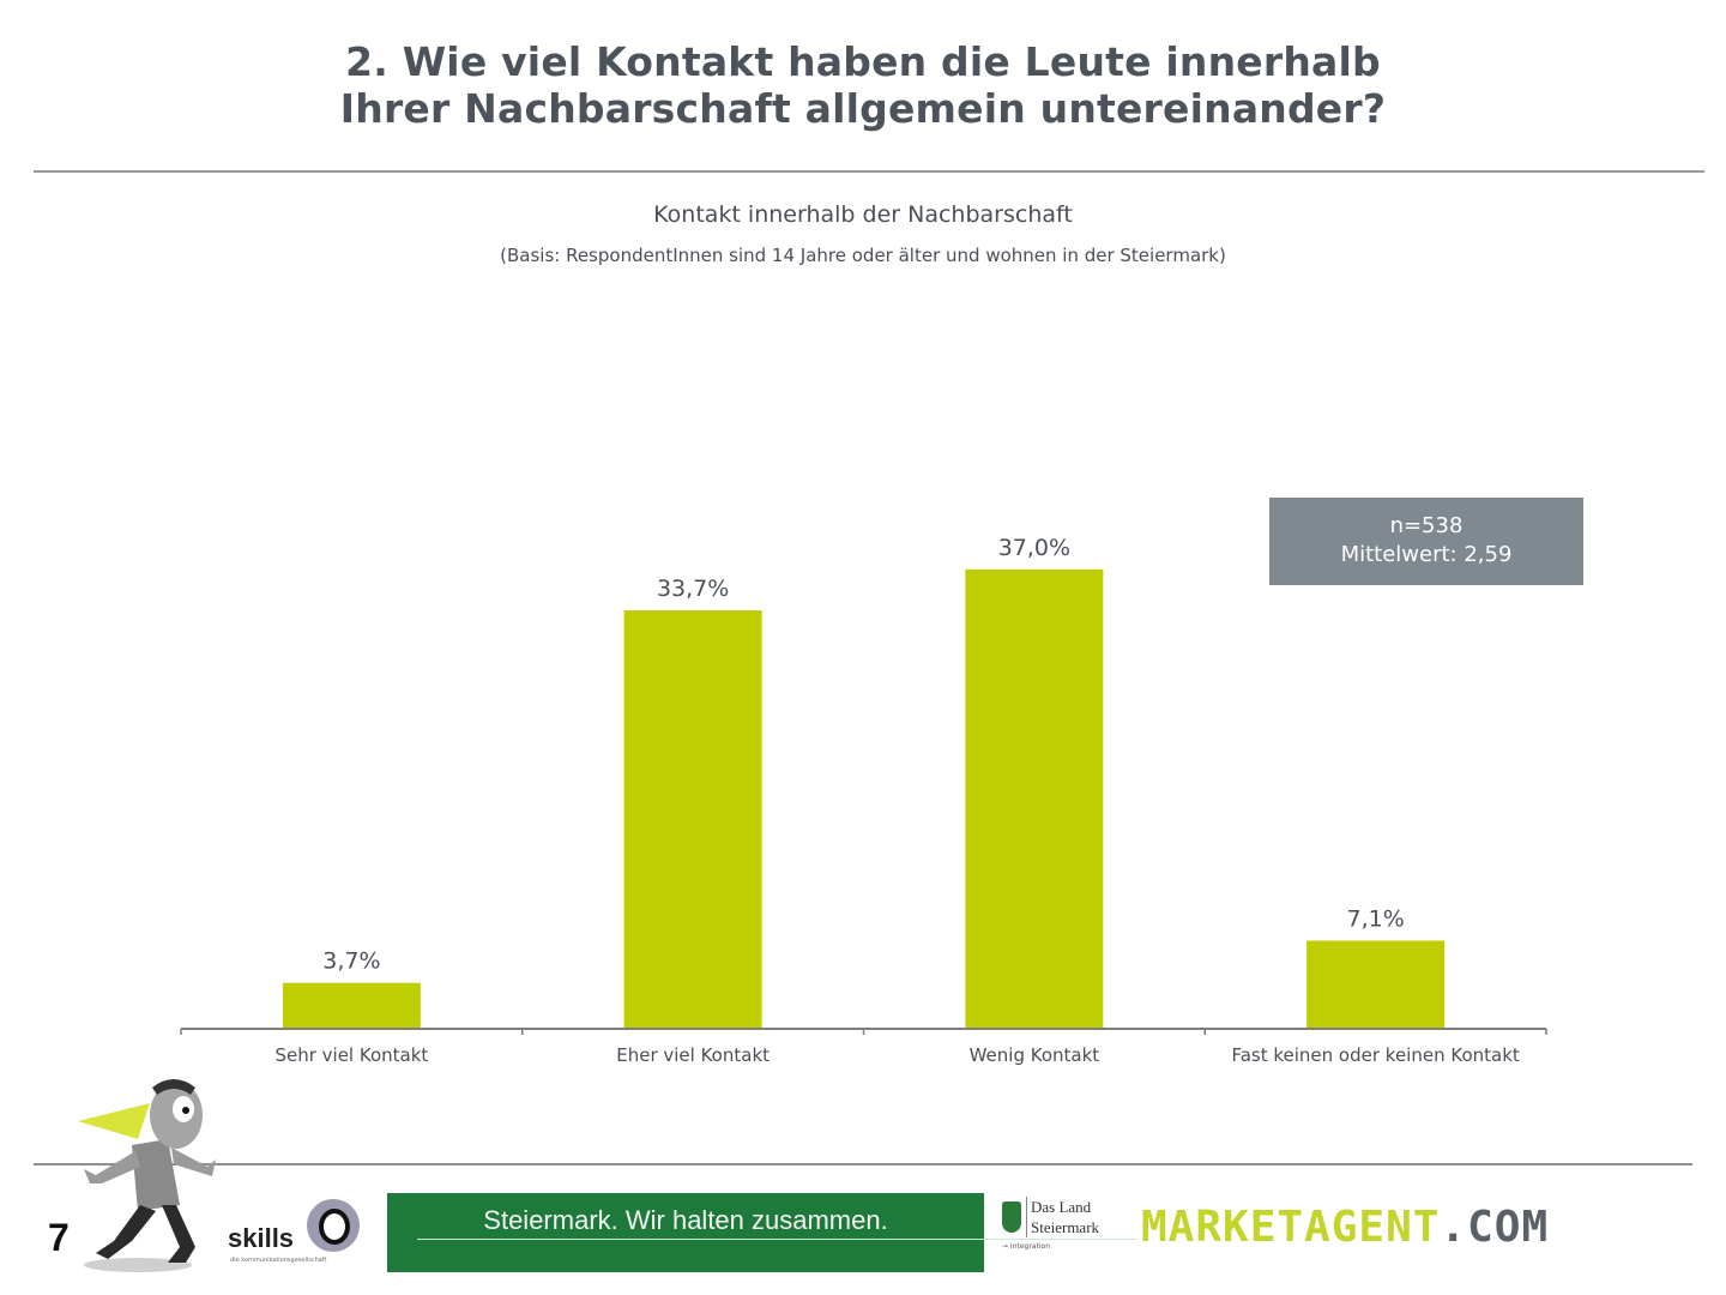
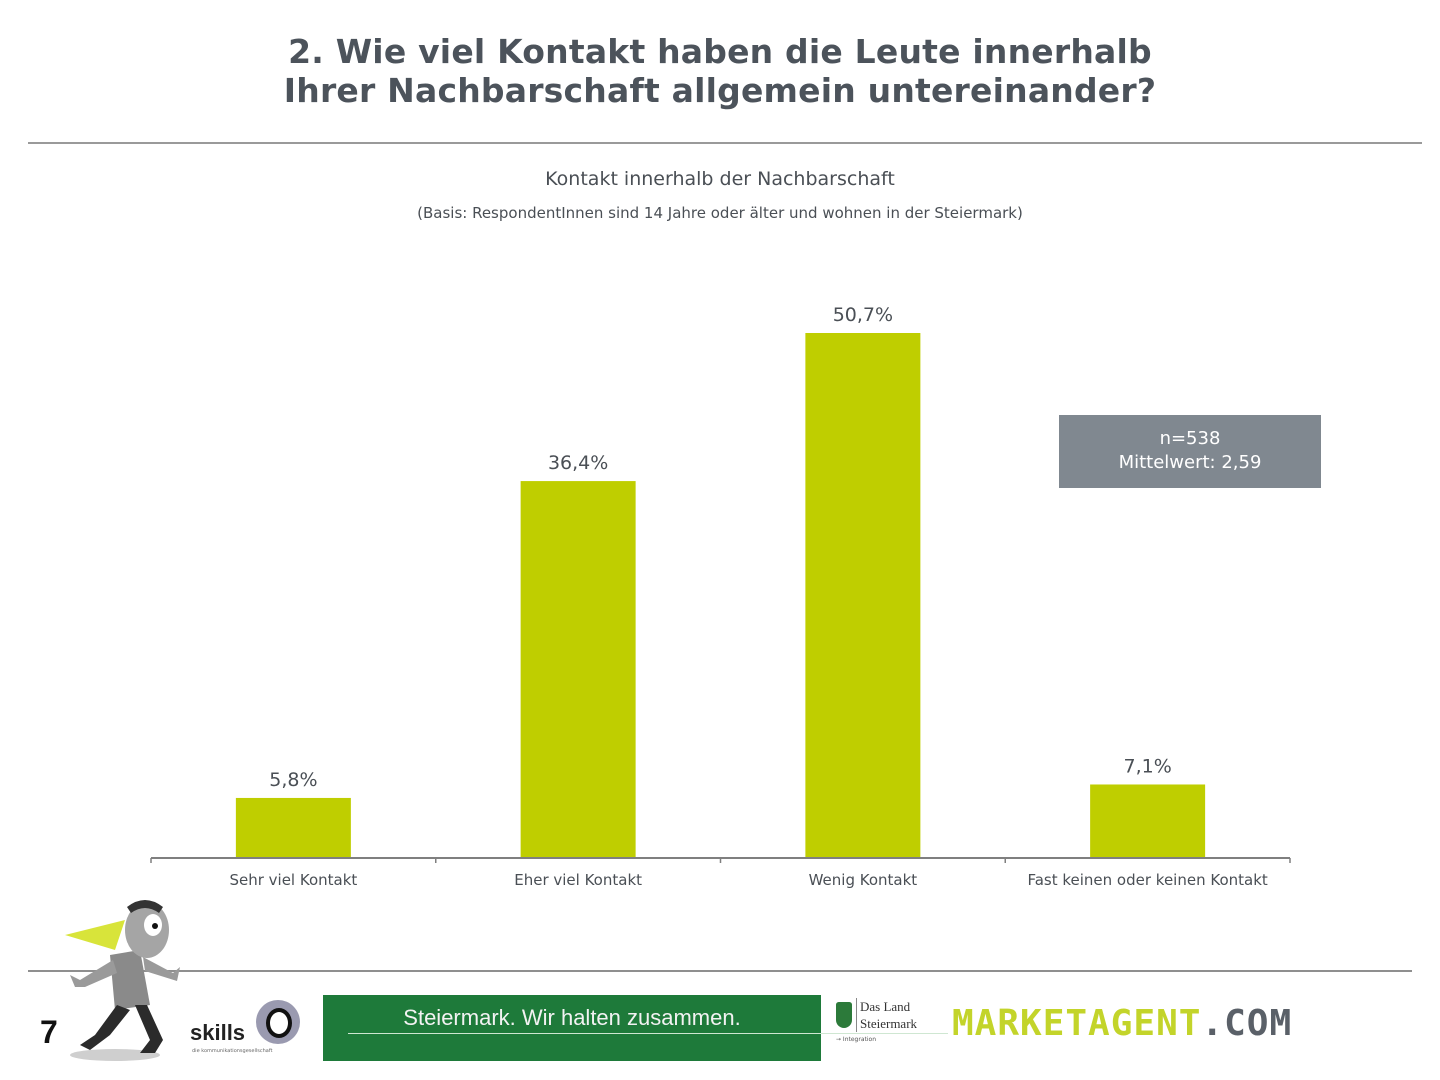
Sehr viel Kontakt: 3,7% -> 5,8%
Eher viel Kontakt: 33,7% -> 36,4%
Wenig Kontakt: 37,0% -> 50,7%
